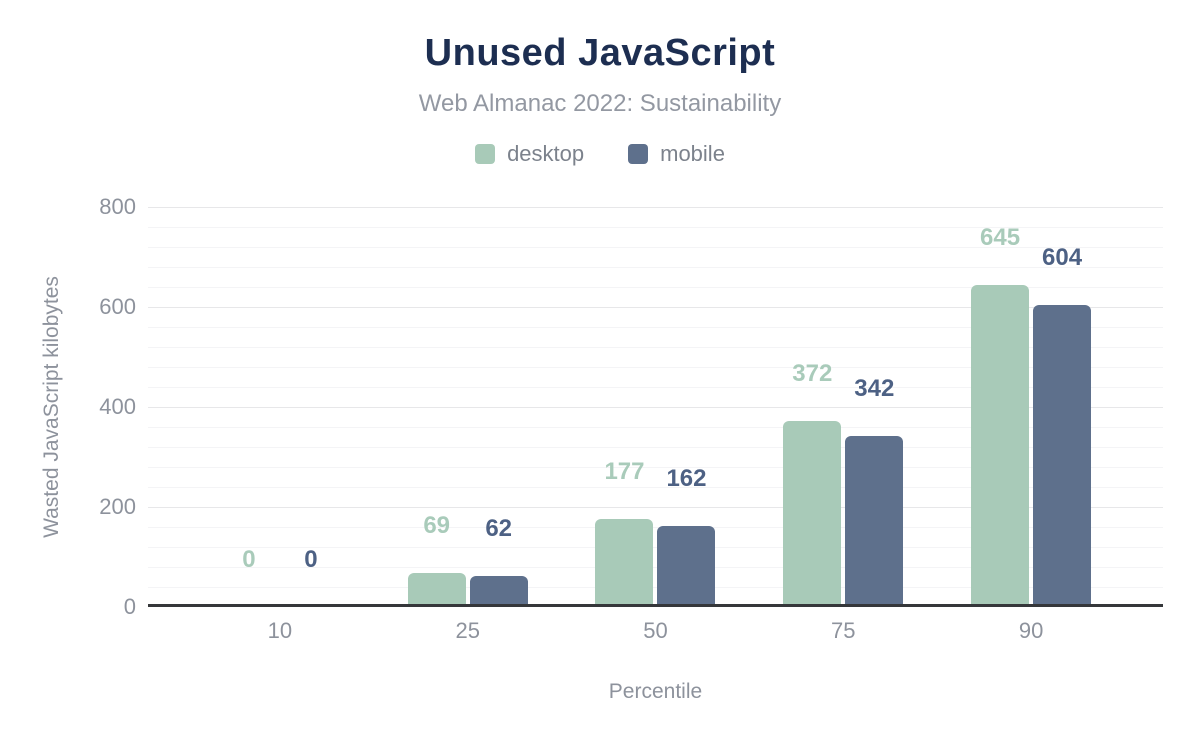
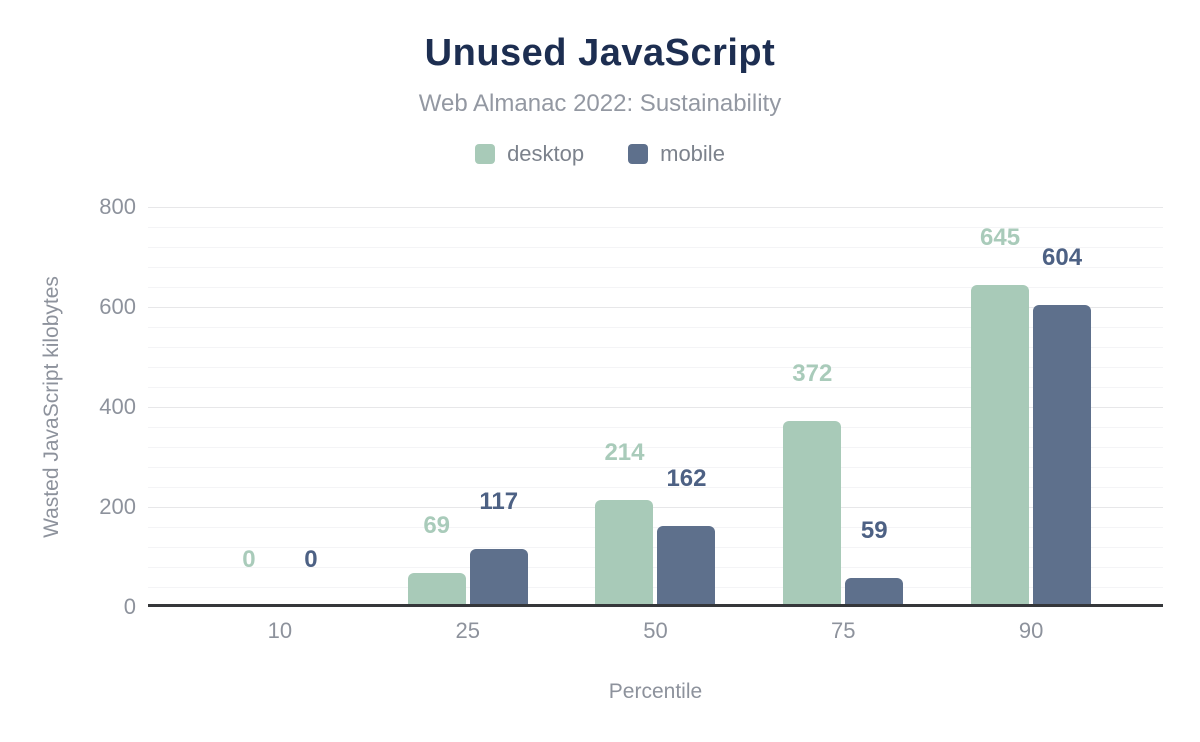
mobile/25: 62 -> 117
desktop/50: 177 -> 214
mobile/75: 342 -> 59
